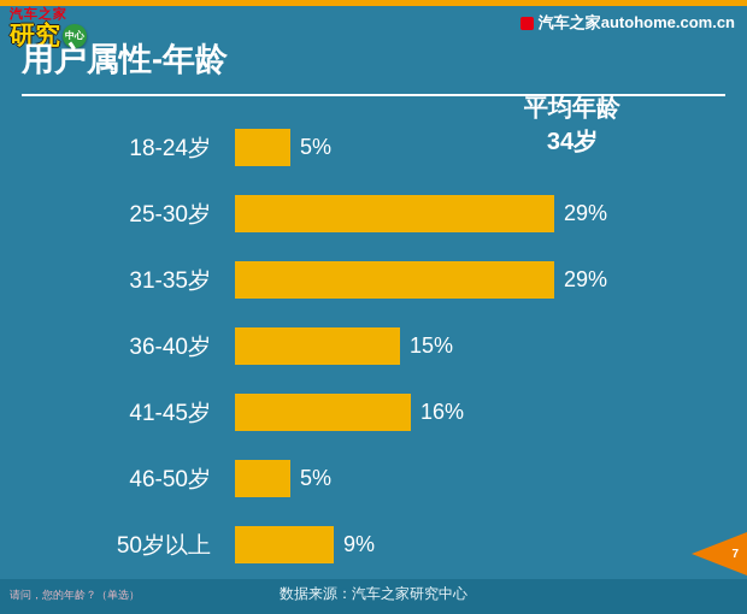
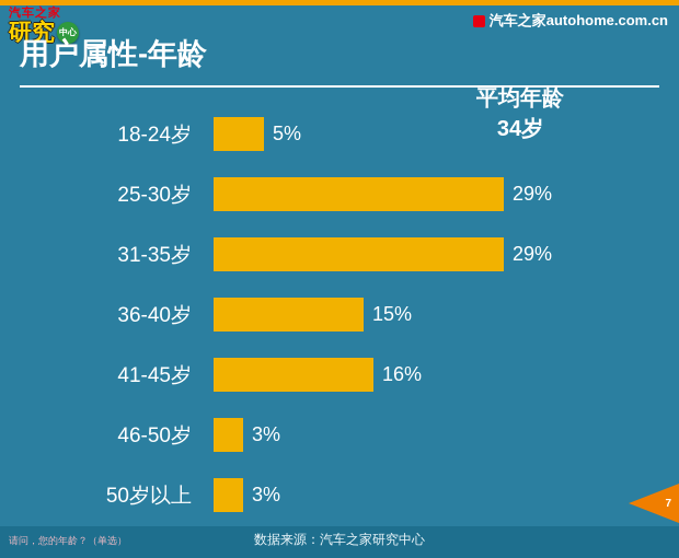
46-50岁: 5% -> 3%
50岁以上: 9% -> 3%
